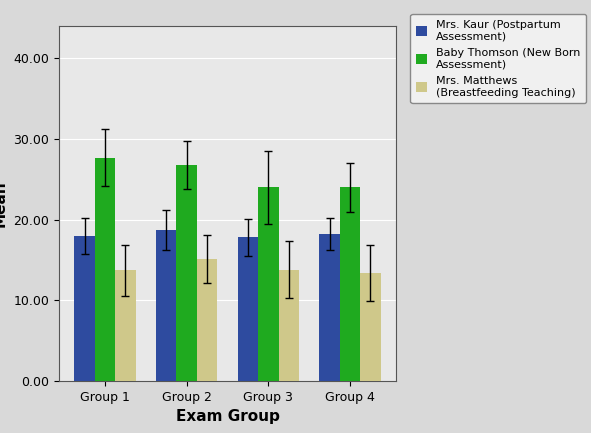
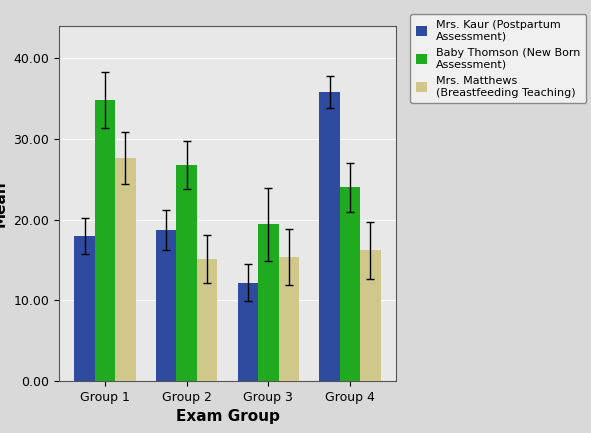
Baby Thomson (New Born Assessment)/Group 1: 27.7 -> 34.8
Mrs. Matthews (Breastfeeding Teaching)/Group 1: 13.7 -> 27.6
Mrs. Kaur (Postpartum Assessment)/Group 3: 17.8 -> 12.2
Baby Thomson (New Born Assessment)/Group 3: 24.0 -> 19.4
Mrs. Matthews (Breastfeeding Teaching)/Group 3: 13.8 -> 15.4
Mrs. Kaur (Postpartum Assessment)/Group 4: 18.2 -> 35.8
Mrs. Matthews (Breastfeeding Teaching)/Group 4: 13.4 -> 16.2
